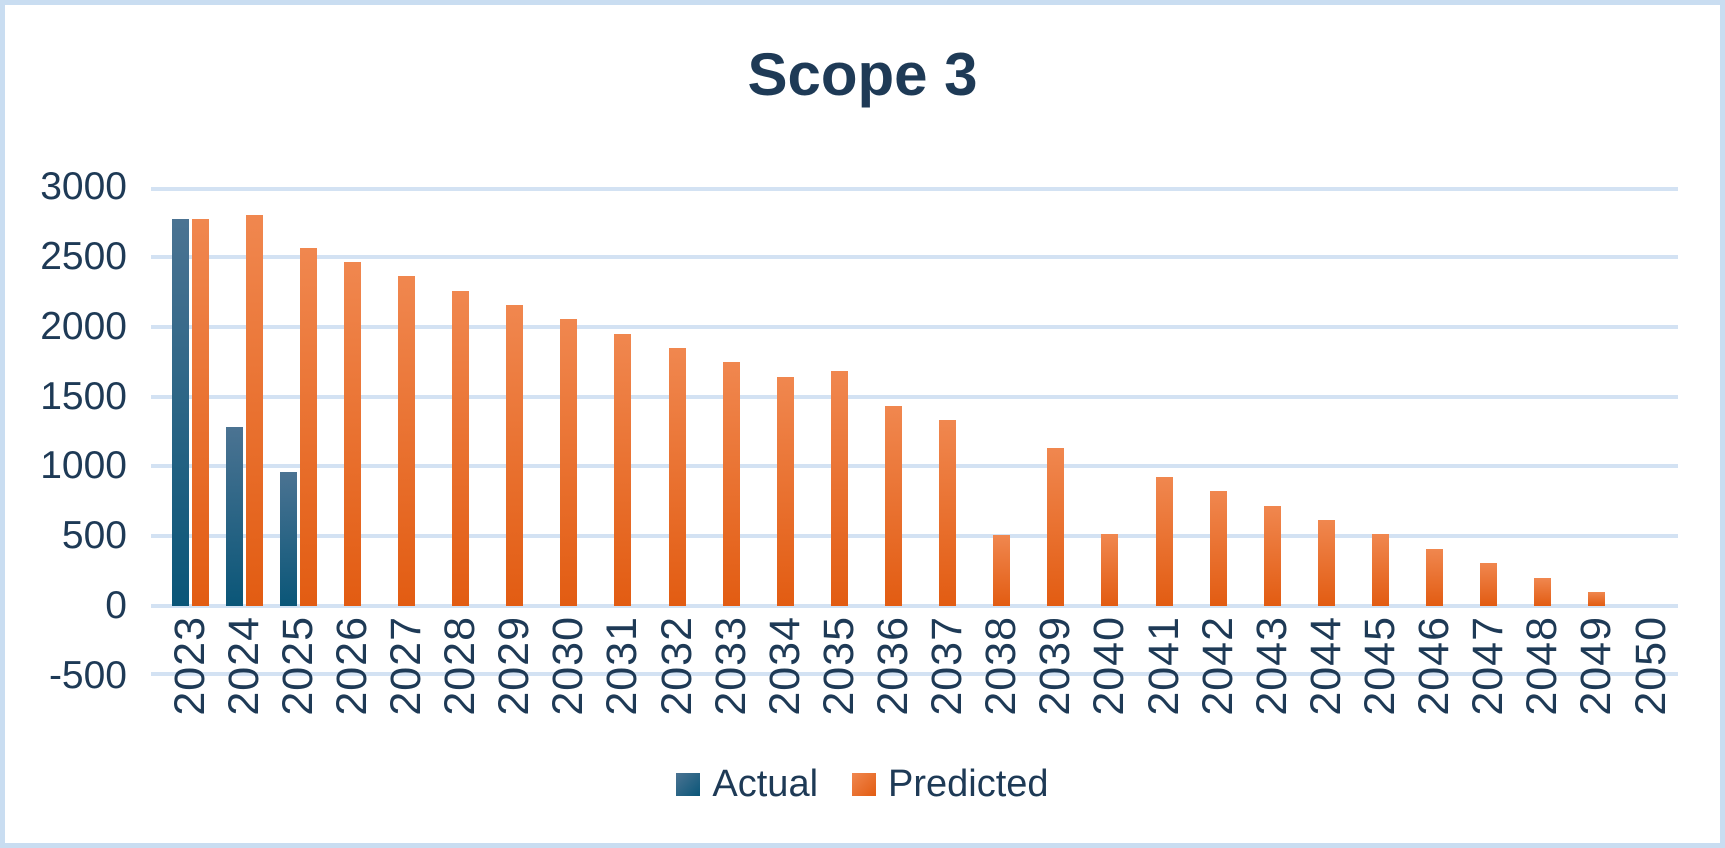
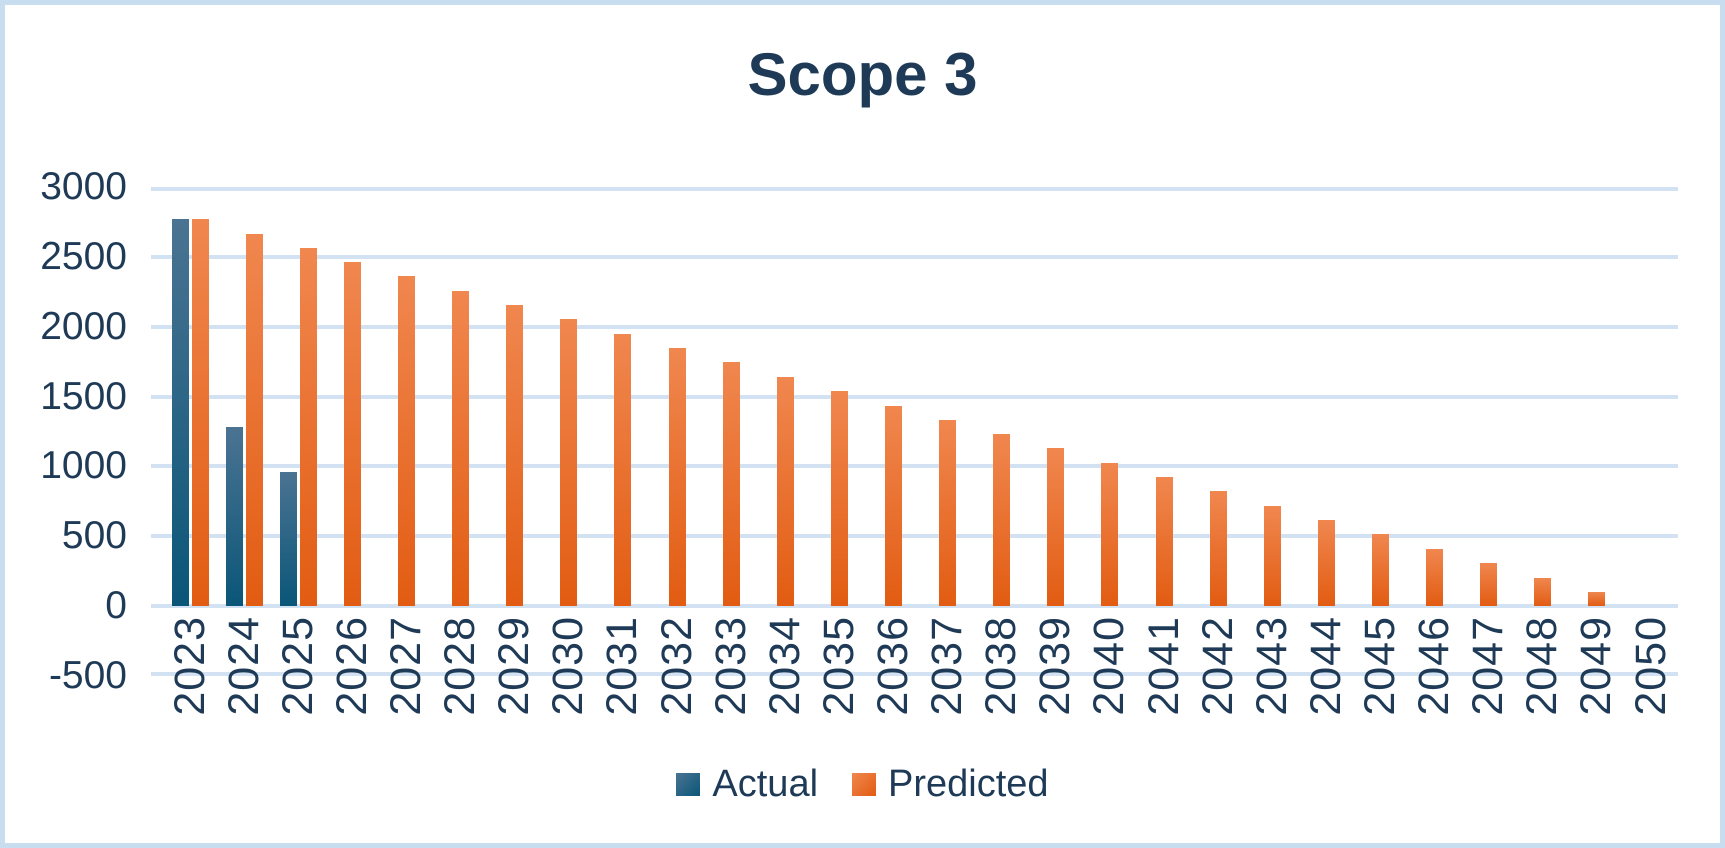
Predicted/2024: 2800 -> 2670
Predicted/2035: 1680 -> 1540
Predicted/2038: 510 -> 1230
Predicted/2040: 520 -> 1030
